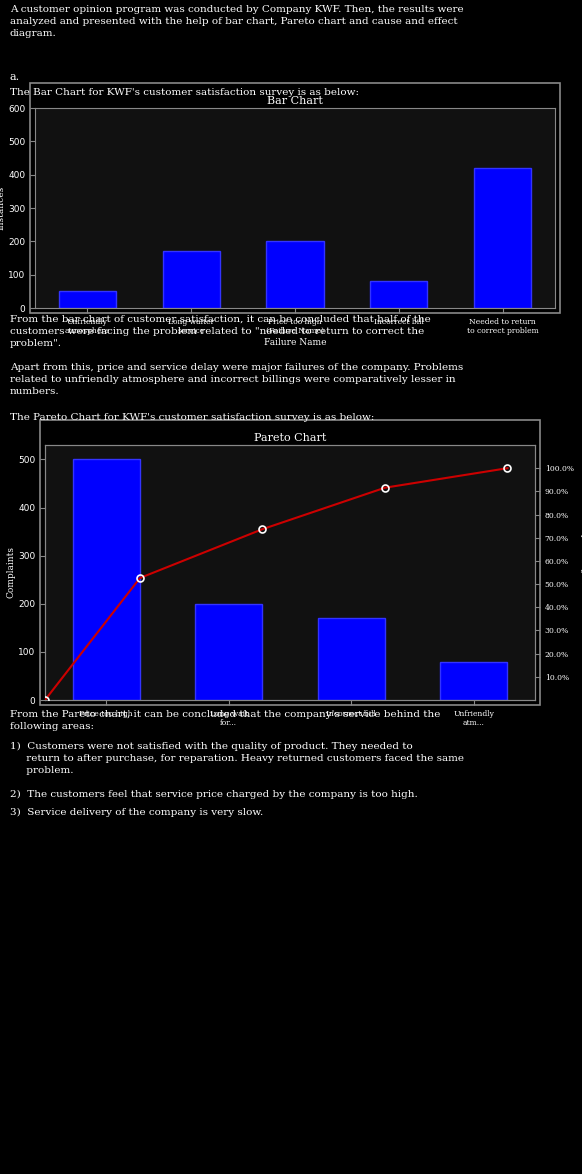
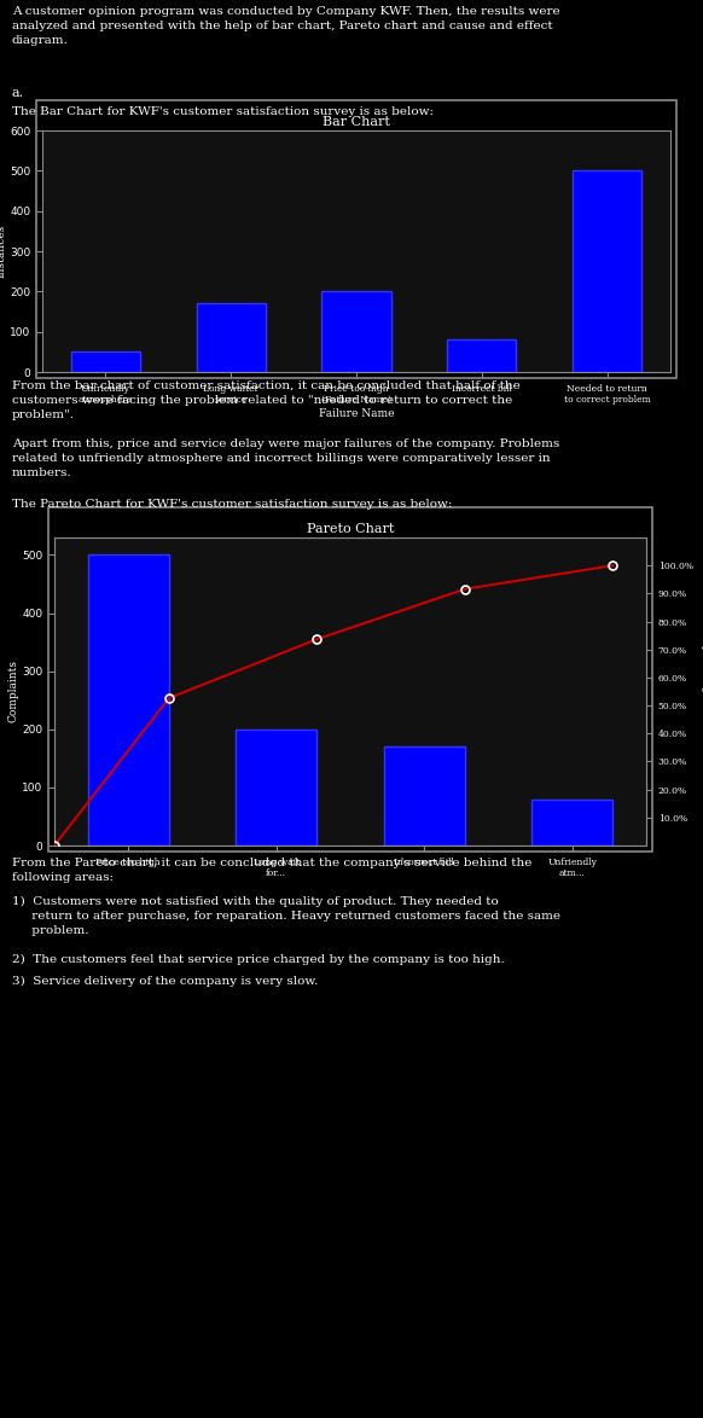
Bar Chart/Needed to return to correct problem: 420 -> 500
